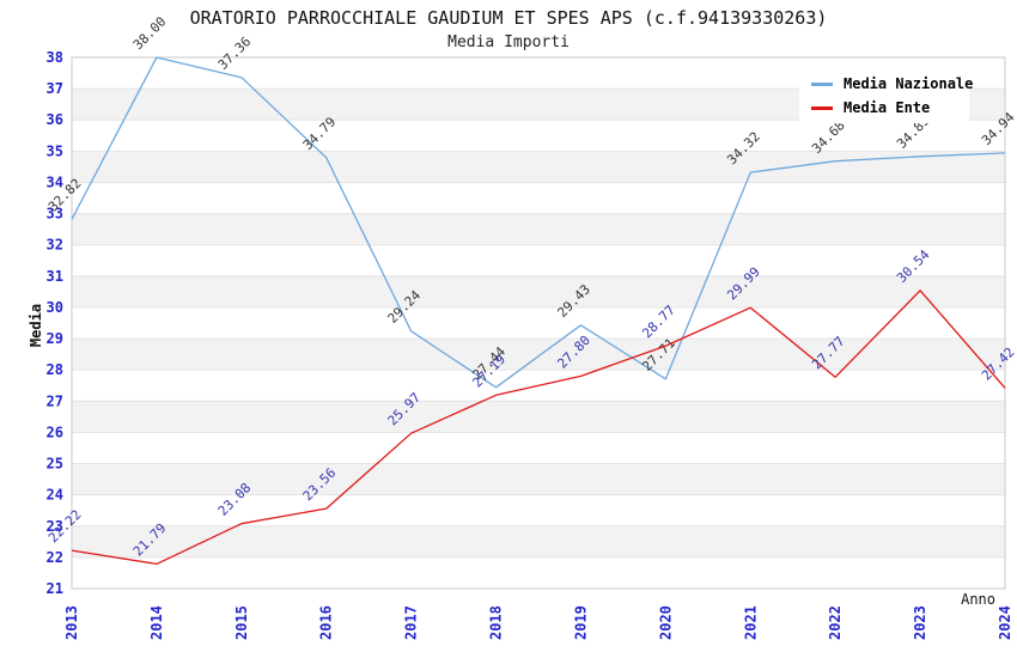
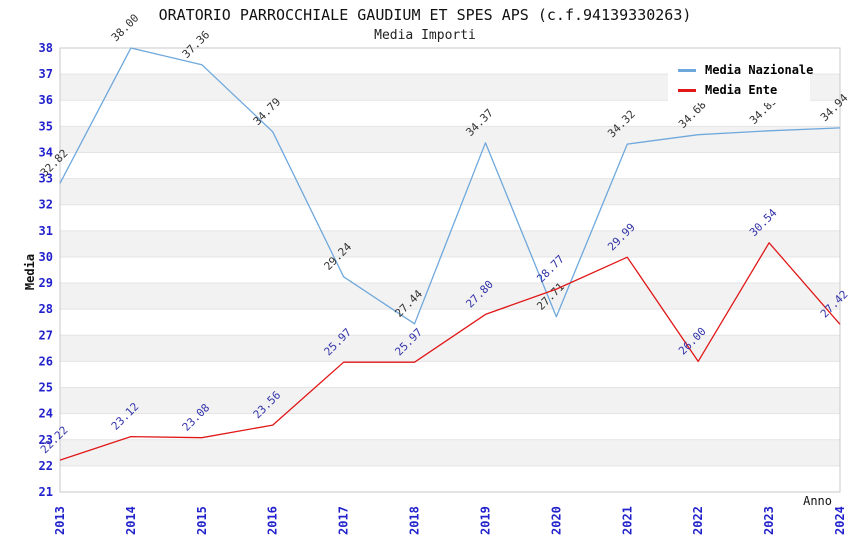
Media Ente/2014: 21.79 -> 23.12
Media Ente/2018: 27.19 -> 25.97
Media Nazionale/2019: 29.43 -> 34.37
Media Ente/2022: 27.77 -> 26.00
